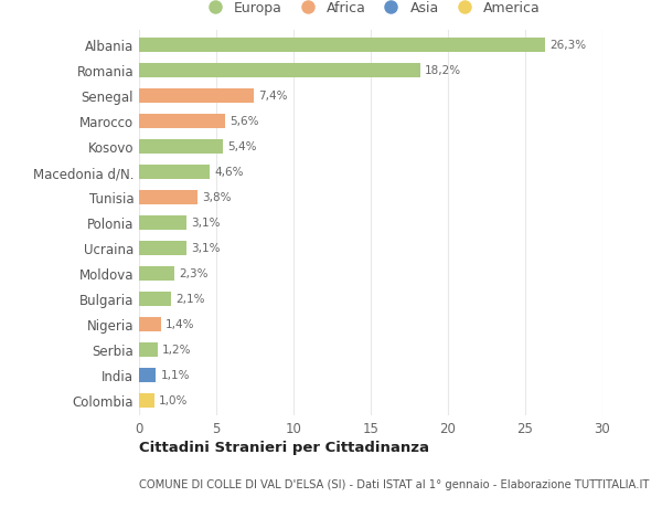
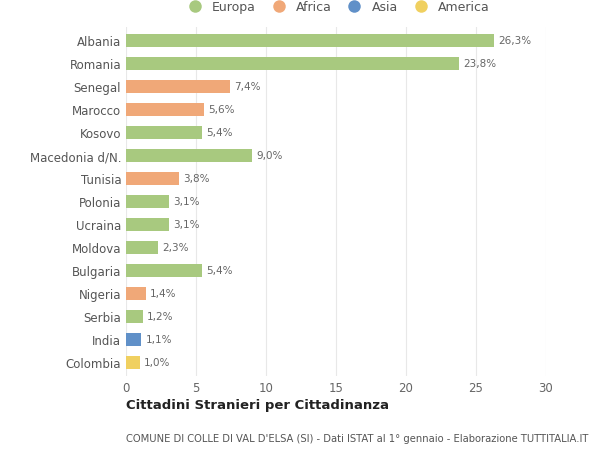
Romania: 18,2% -> 23,8%
Macedonia d/N.: 4,6% -> 9,0%
Bulgaria: 2,1% -> 5,4%
